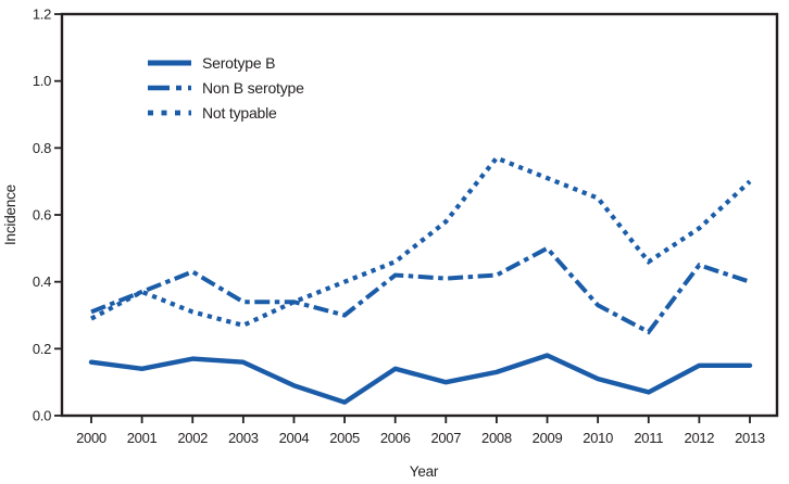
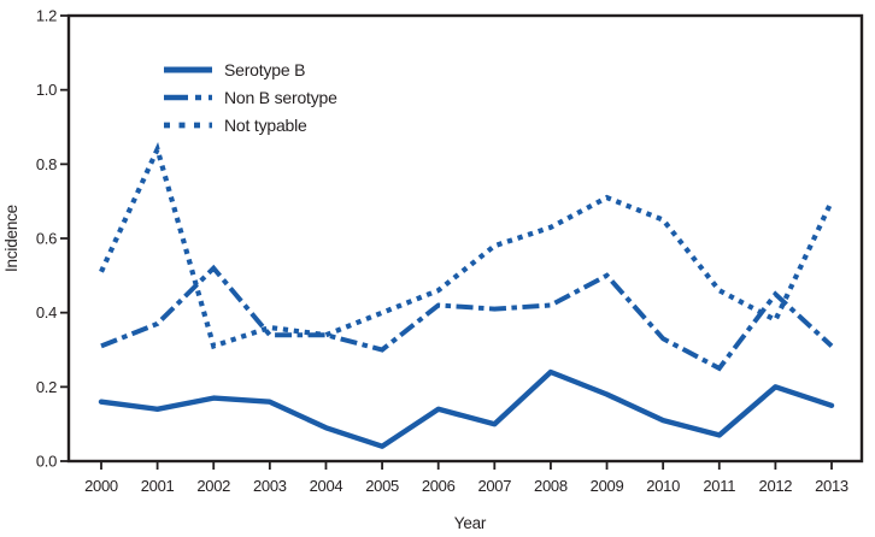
Not typable/2000: 0.29 -> 0.51
Not typable/2001: 0.37 -> 0.84
Non B serotype/2002: 0.43 -> 0.52
Not typable/2003: 0.27 -> 0.36
Serotype B/2008: 0.13 -> 0.24
Not typable/2008: 0.77 -> 0.63
Serotype B/2012: 0.15 -> 0.20
Not typable/2012: 0.56 -> 0.38
Non B serotype/2013: 0.40 -> 0.31
